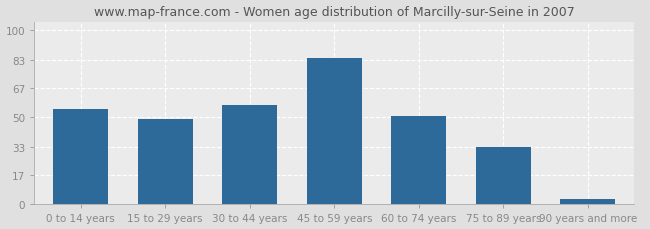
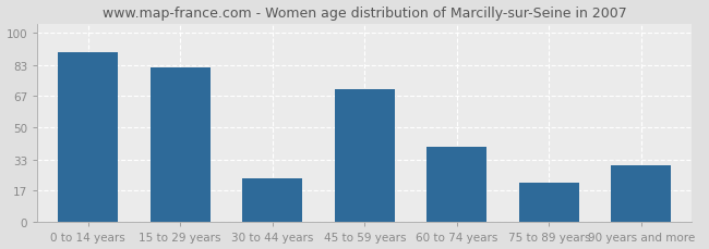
0 to 14 years: 55 -> 90
15 to 29 years: 49 -> 82
30 to 44 years: 57 -> 23
45 to 59 years: 84 -> 70
60 to 74 years: 51 -> 40
75 to 89 years: 33 -> 21
90 years and more: 3 -> 30
